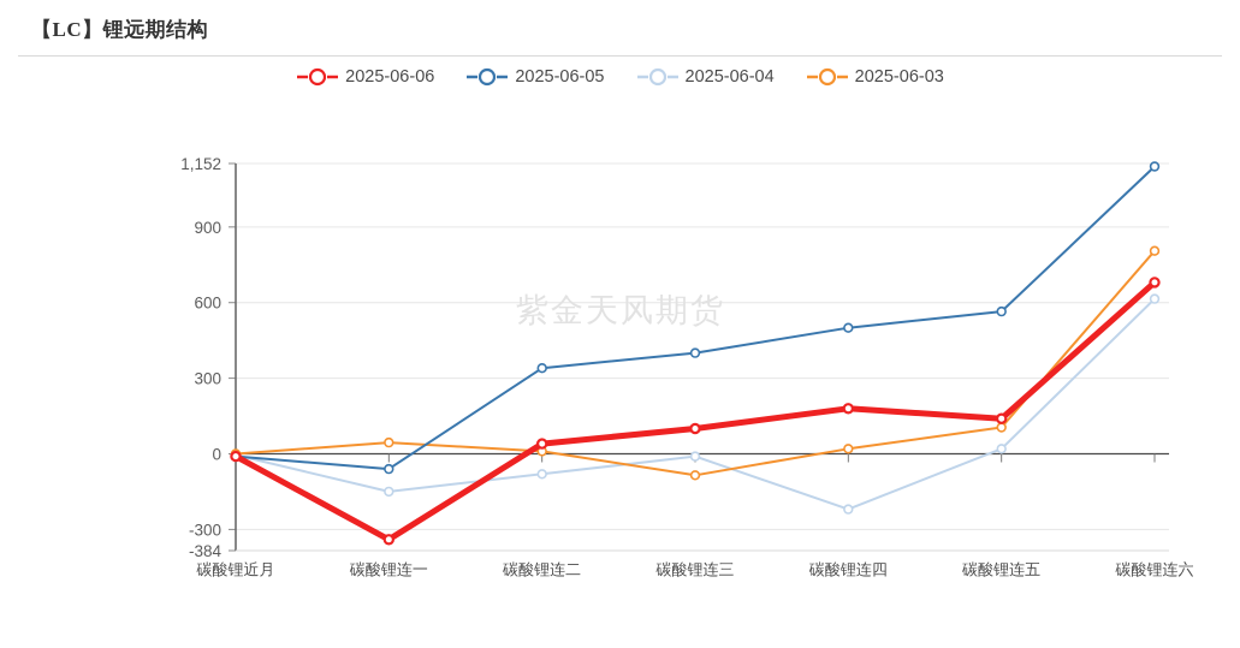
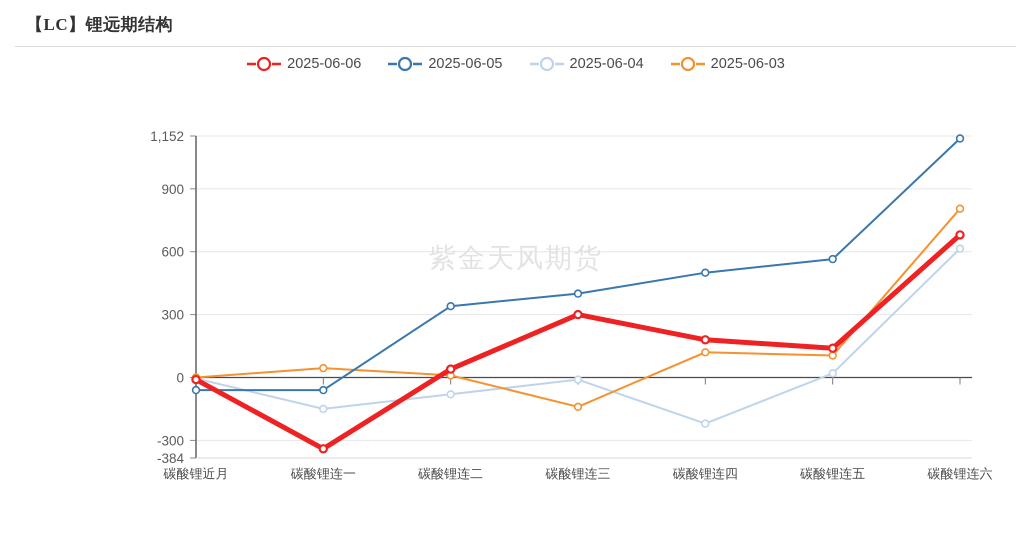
2025-06-05/碳酸锂近月: -10 -> -60
2025-06-06/碳酸锂连三: 100 -> 300
2025-06-03/碳酸锂连三: -80 -> -140
2025-06-03/碳酸锂连四: 20 -> 120
